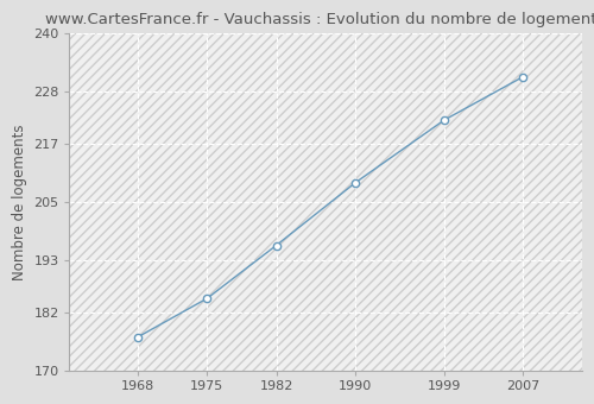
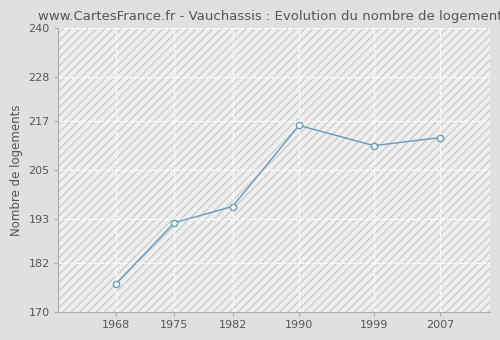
1975: 185 -> 192
1990: 209 -> 216
1999: 222 -> 211
2007: 231 -> 213
